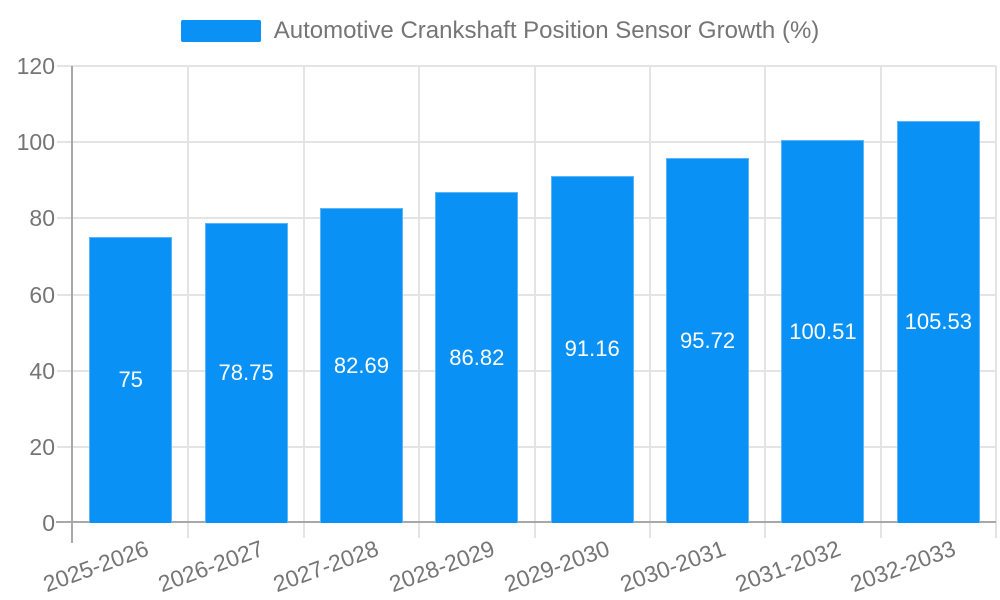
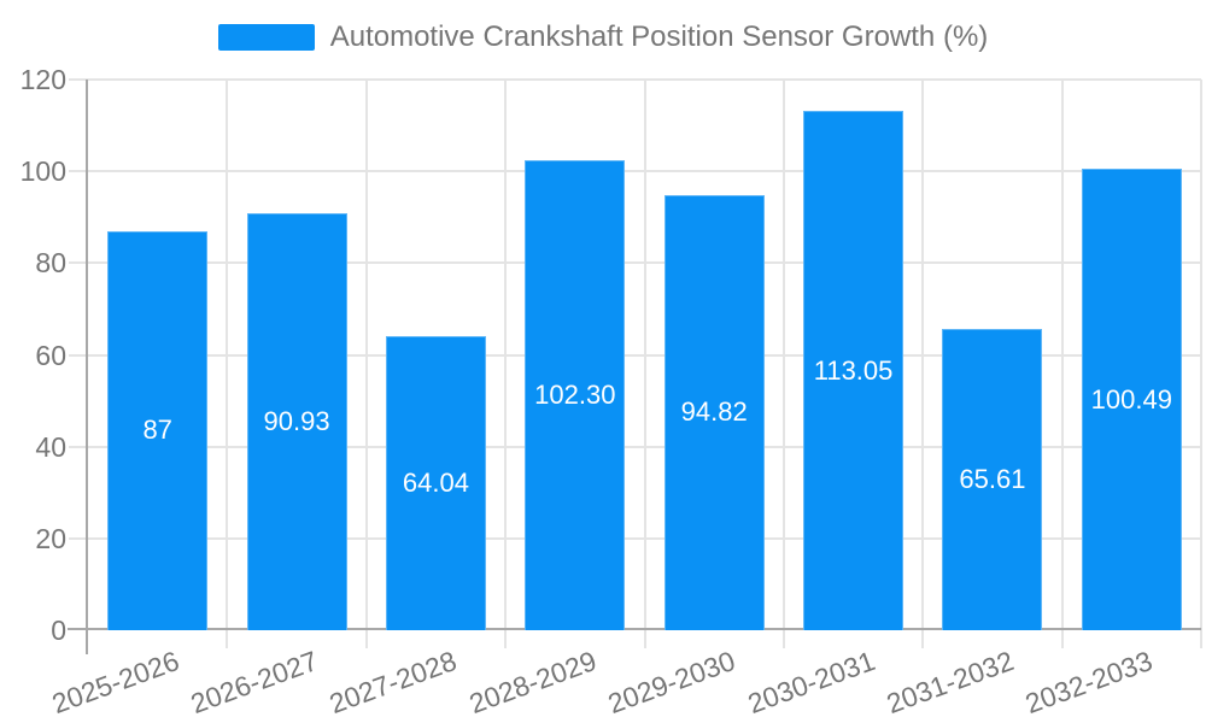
2025-2026: 75 -> 87
2026-2027: 78.75 -> 90.93
2027-2028: 82.69 -> 64.04
2028-2029: 86.82 -> 102.30
2029-2030: 91.16 -> 94.82
2030-2031: 95.72 -> 113.05
2031-2032: 100.51 -> 65.61
2032-2033: 105.53 -> 100.49
